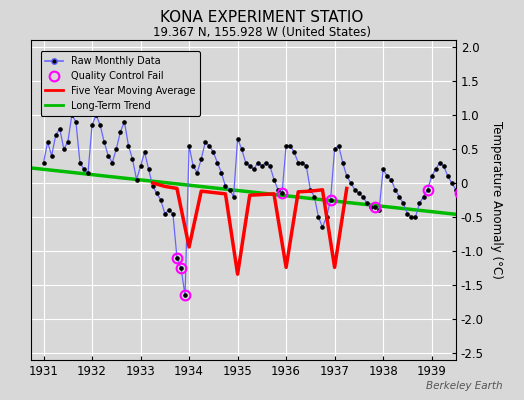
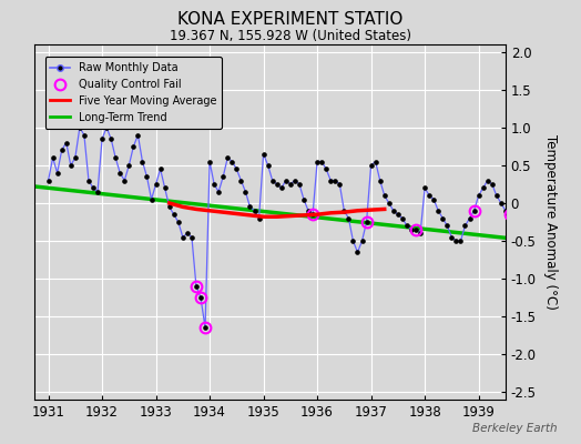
Five Year Moving Average/1934: -0.94 -> -0.10
Five Year Moving Average/1935: -1.34 -> -0.18
Five Year Moving Average/1936: -1.24 -> -0.15
Five Year Moving Average/1937: -1.24 -> -0.09
